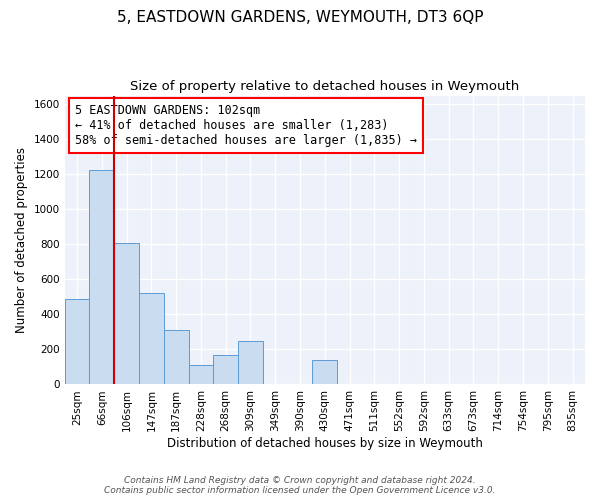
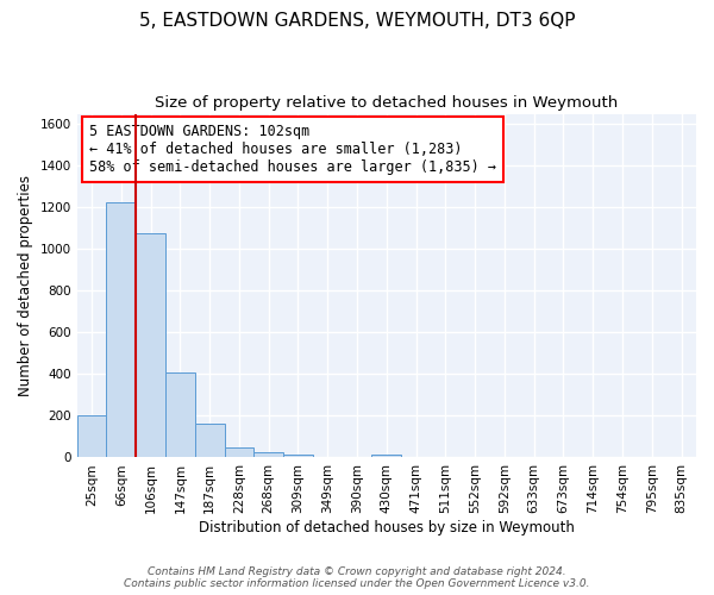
25sqm: 490 -> 200
106sqm: 810 -> 1080
147sqm: 520 -> 410
187sqm: 310 -> 160
228sqm: 110 -> 50
268sqm: 170 -> 20
309sqm: 250 -> 20
430sqm: 140 -> 20
